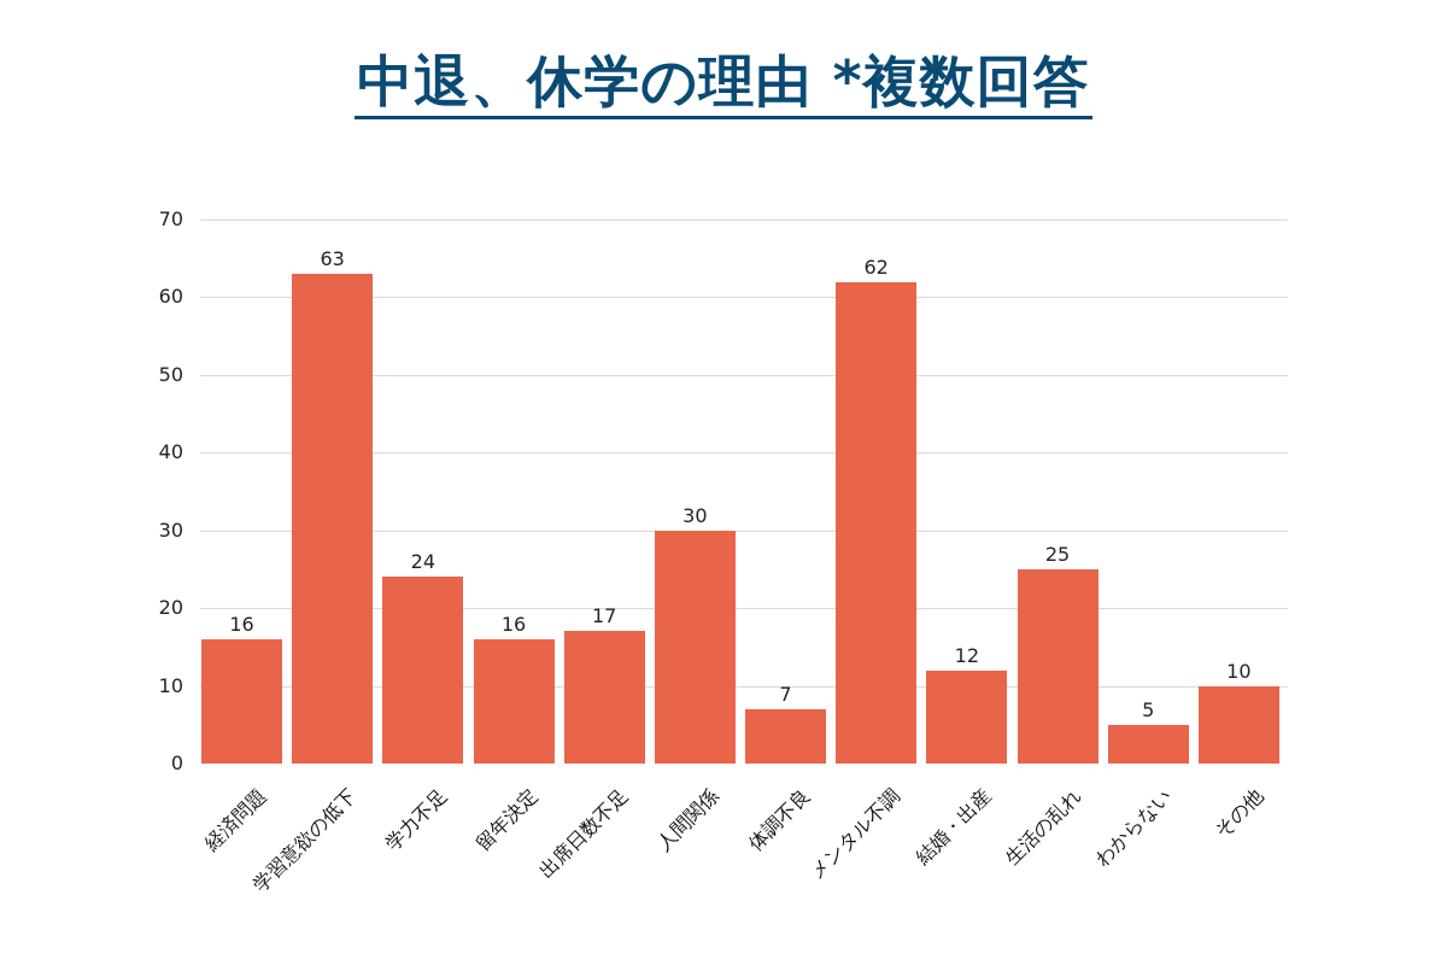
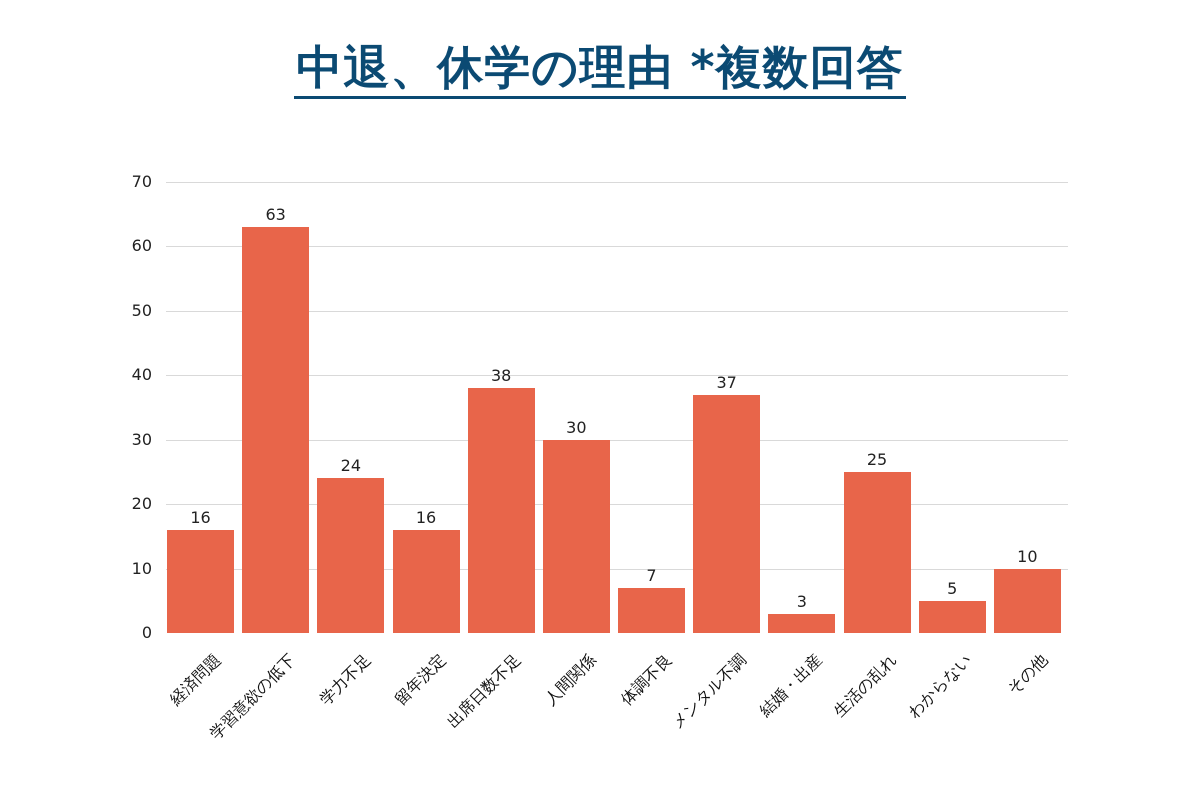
出席日数不足: 17 -> 38
メンタル不調: 62 -> 37
結婚・出産: 12 -> 3
